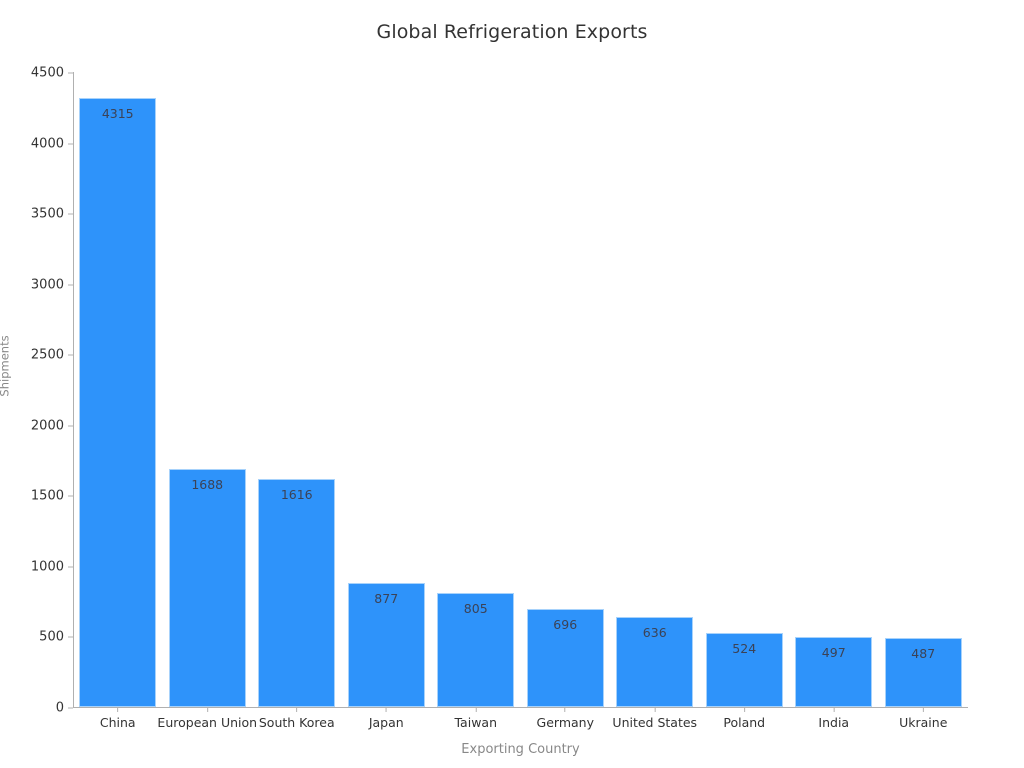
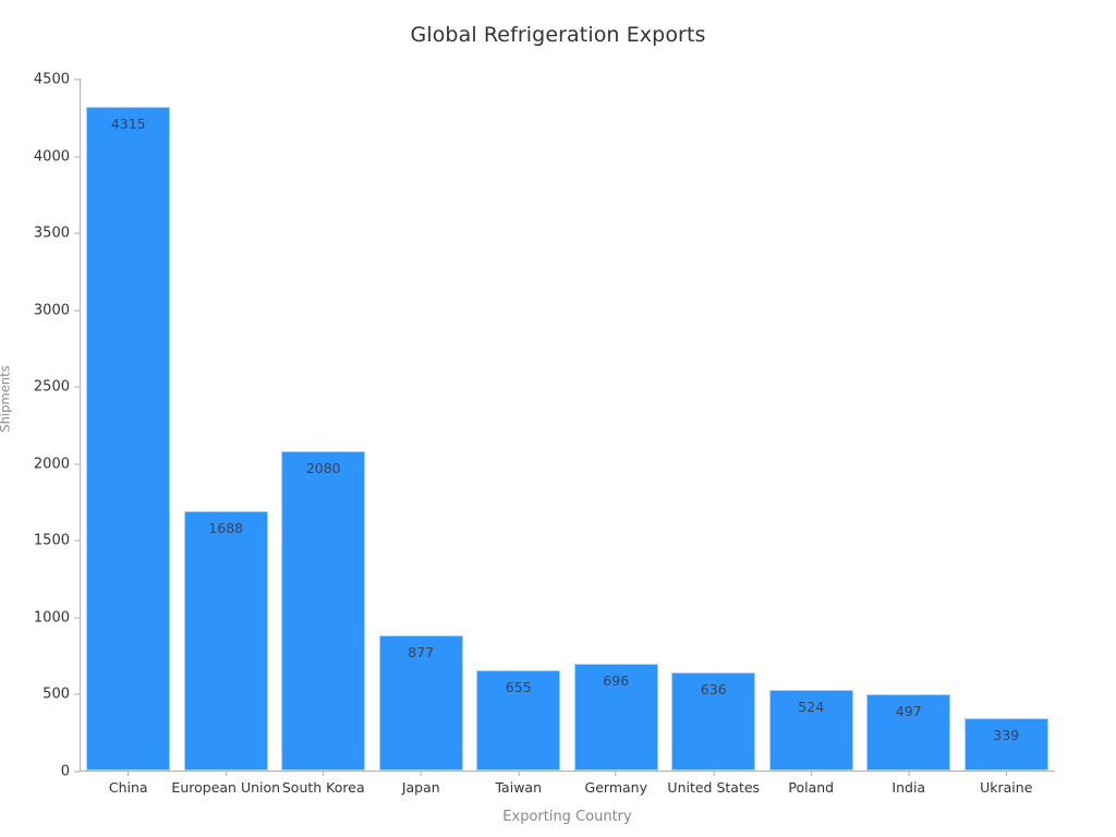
South Korea: 1616 -> 2080
Taiwan: 805 -> 655
Ukraine: 487 -> 339
